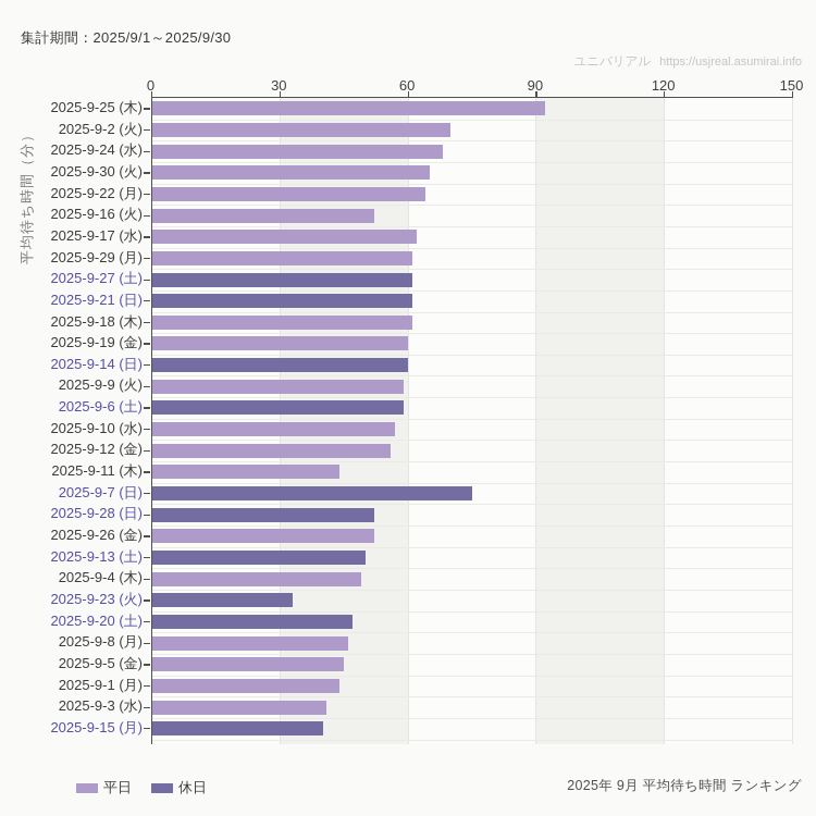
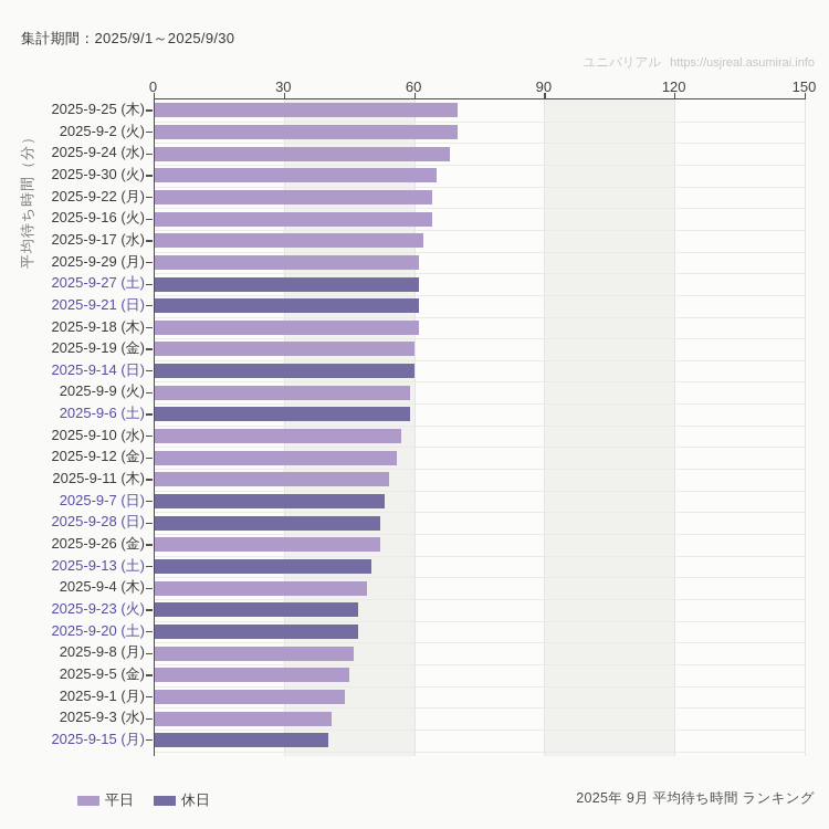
2025-9-25 (木): 92 -> 70
2025-9-16 (火): 52 -> 64
2025-9-11 (木): 44 -> 54
2025-9-7 (日): 75 -> 53
2025-9-23 (火): 33 -> 47
